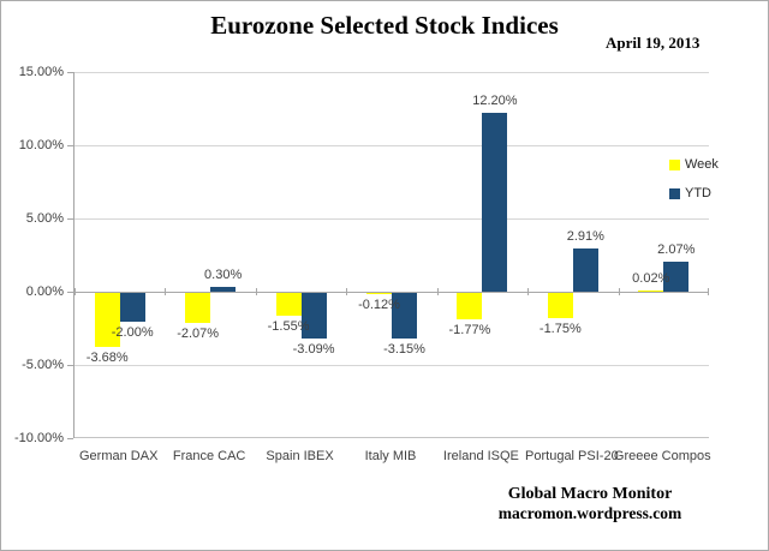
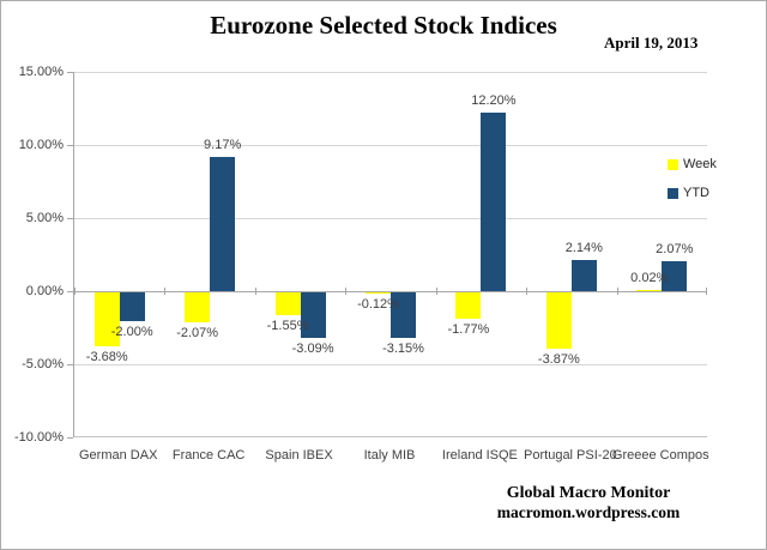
YTD/France CAC: 0.30% -> 9.17%
Week/Portugal PSI-20: -1.75% -> -3.87%
YTD/Portugal PSI-20: 2.91% -> 2.14%
